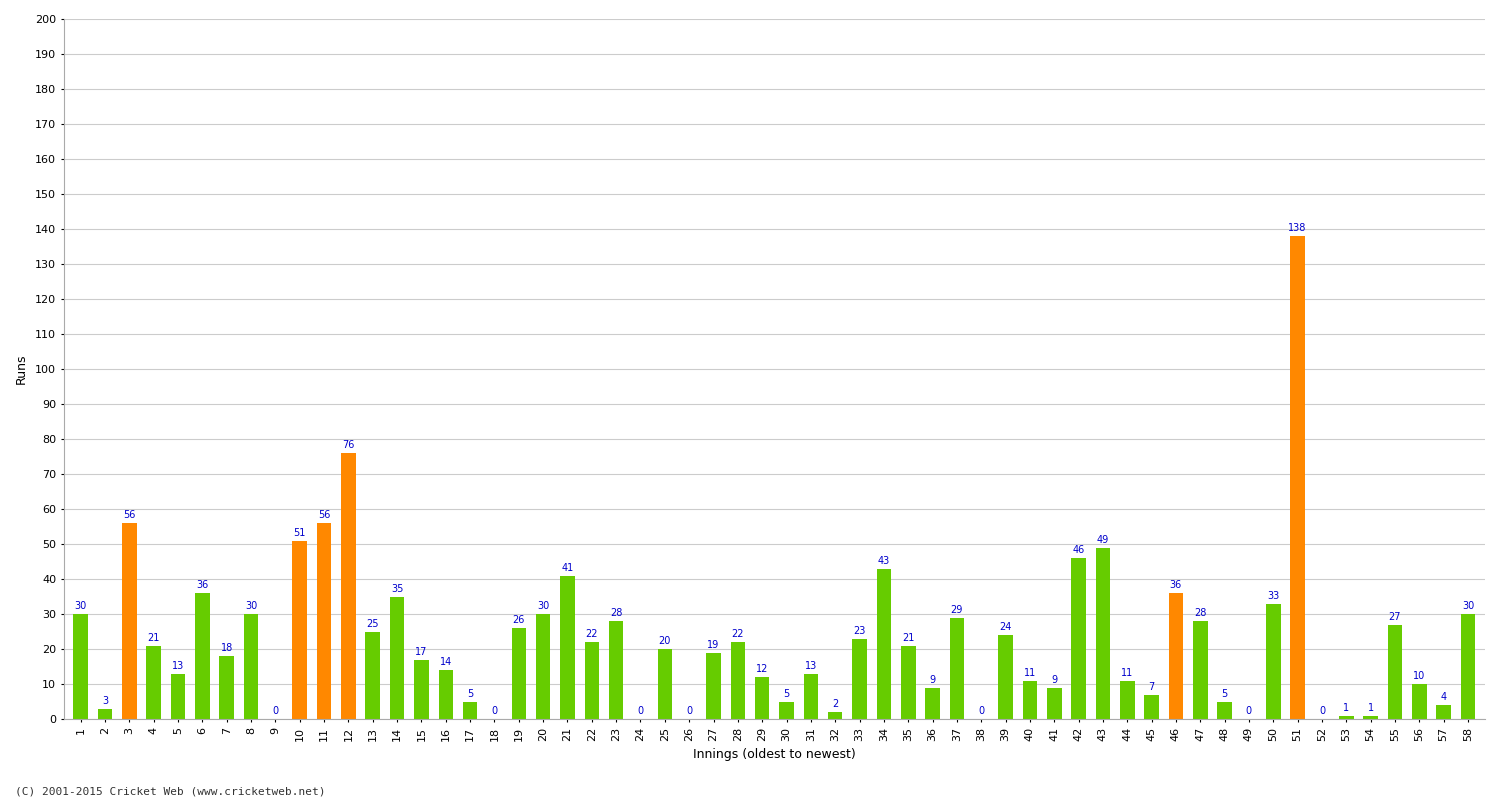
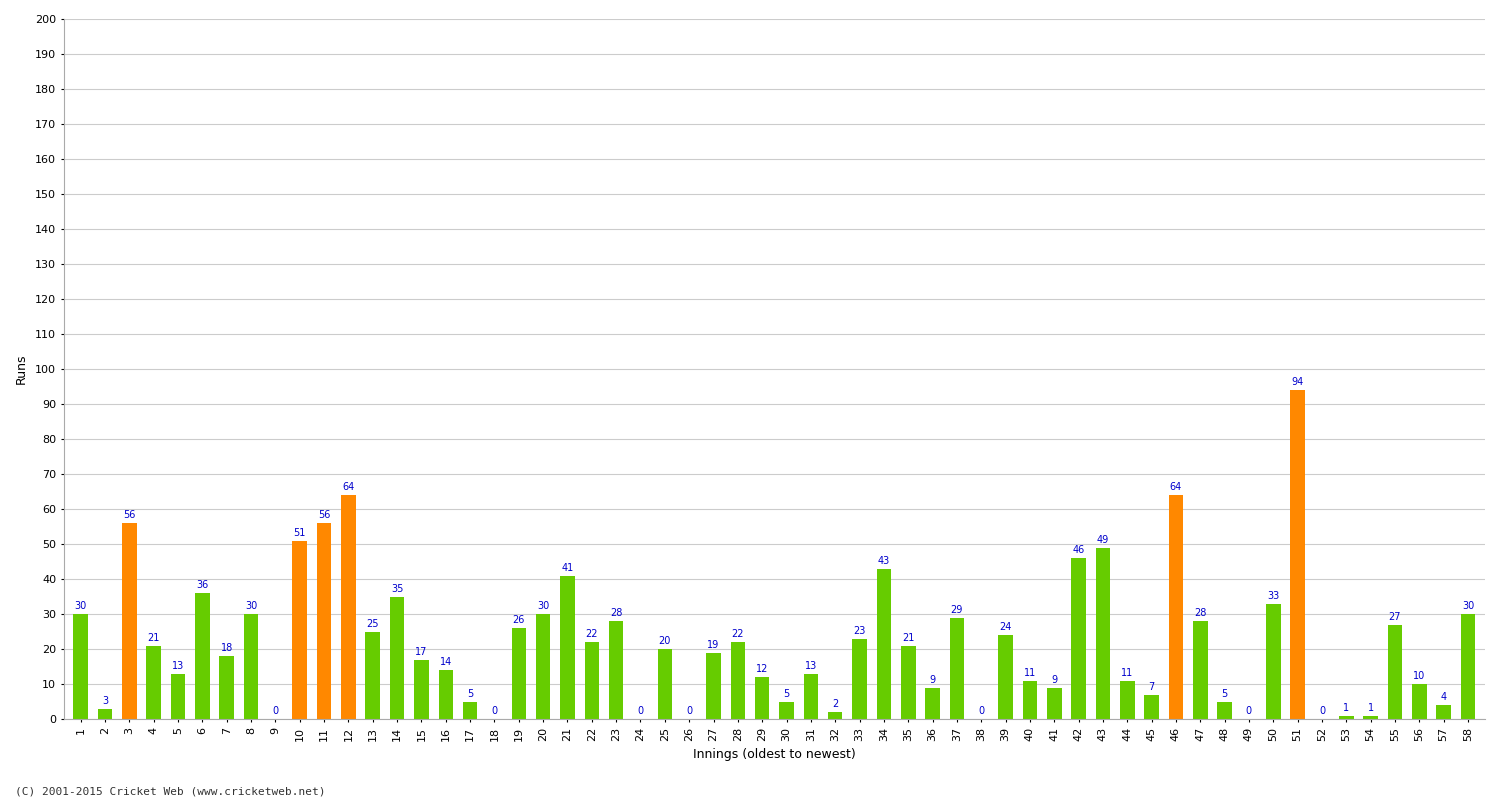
12: 76 -> 64
46: 36 -> 64
51: 138 -> 94
